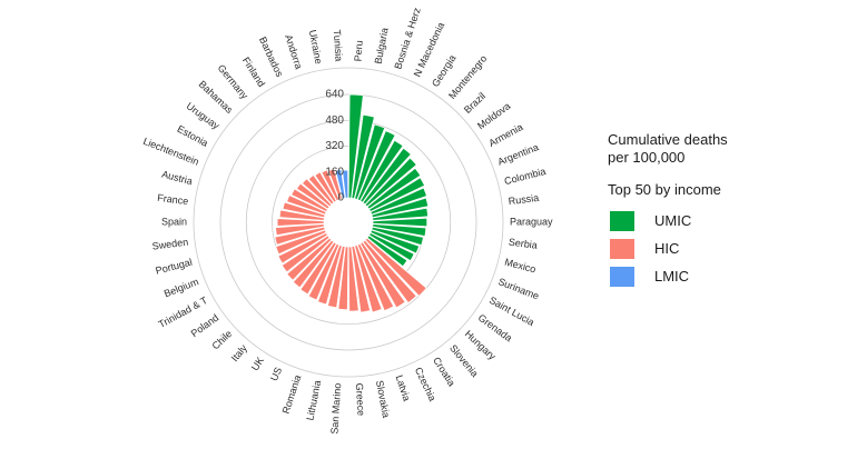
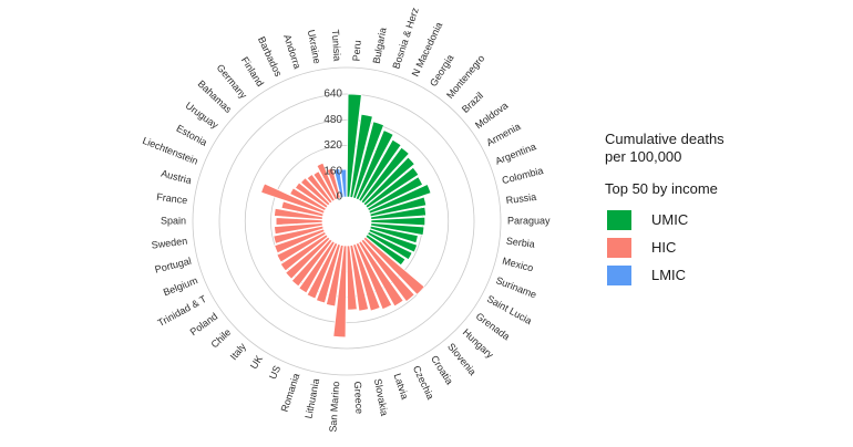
Bosnia & Herz: 480 -> 490
Argentina: 360 -> 400
Mexico: 320 -> 300
San Marino: 390 -> 570
France: 280 -> 300
Liechtenstein: 250 -> 410
Barbados: 200 -> 240
